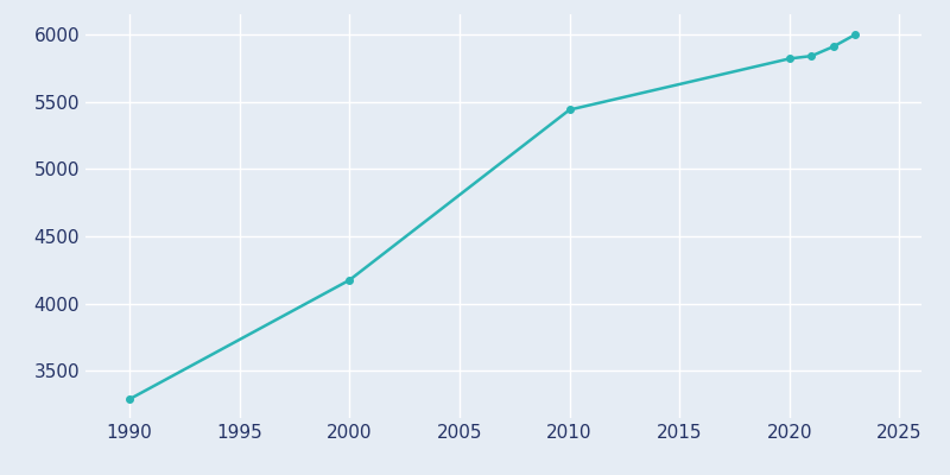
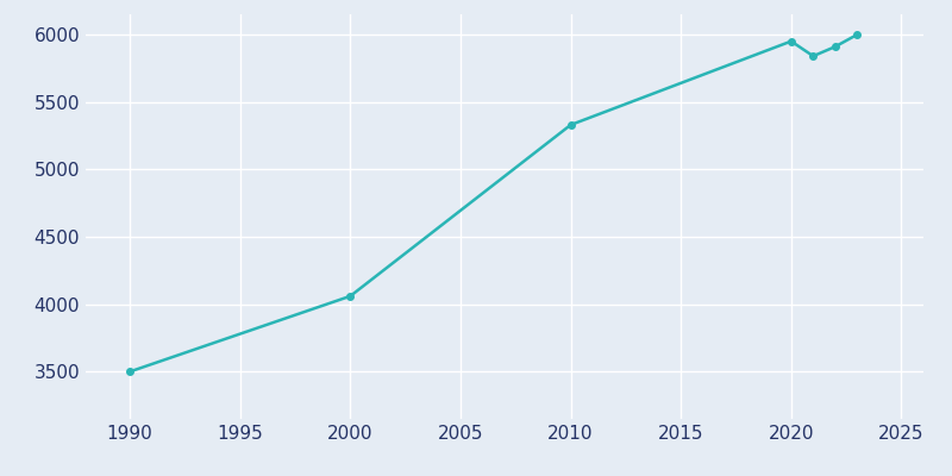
1990: 3290 -> 3500
2000: 4180 -> 4060
2010: 5440 -> 5330
2020: 5820 -> 5950
